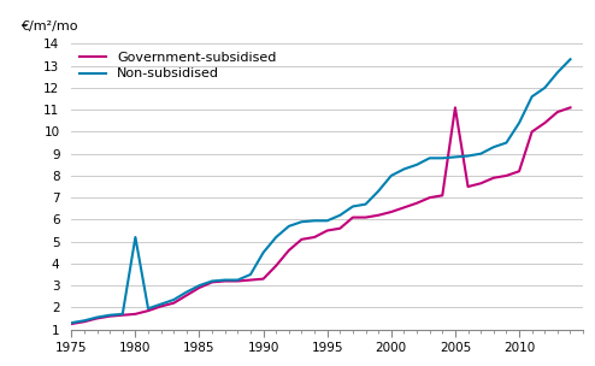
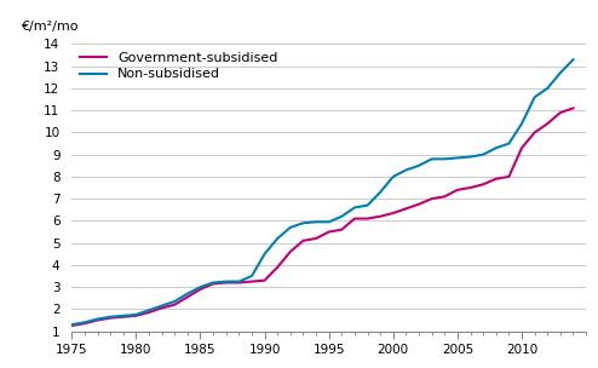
Non-subsidised/1980: 5.2 -> 1.8
Government-subsidised/2005: 11.1 -> 7.4
Government-subsidised/2010: 8.2 -> 9.3
